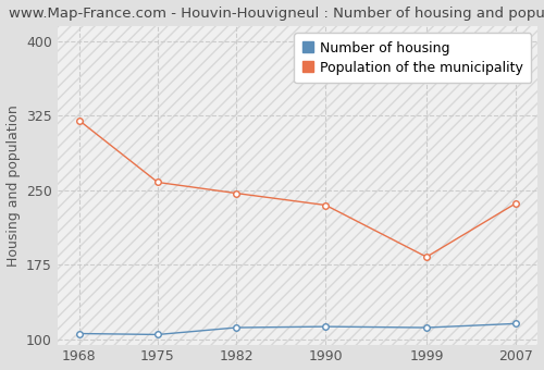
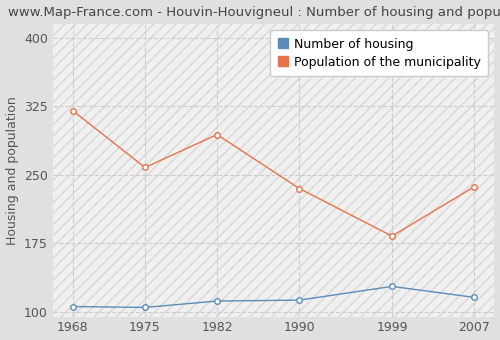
Population of the municipality/1982: 247 -> 294
Number of housing/1999: 112 -> 128
